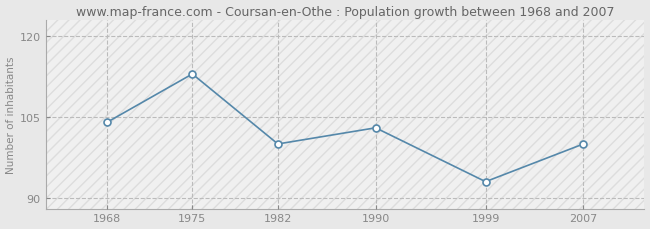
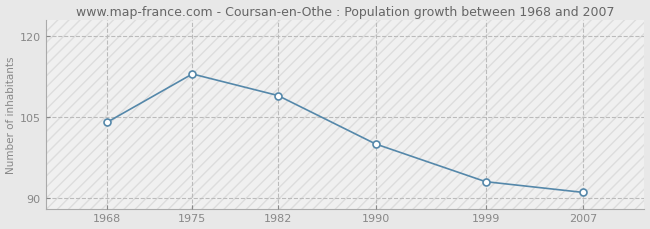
1982: 100 -> 109
1990: 103 -> 100
2007: 100 -> 91
